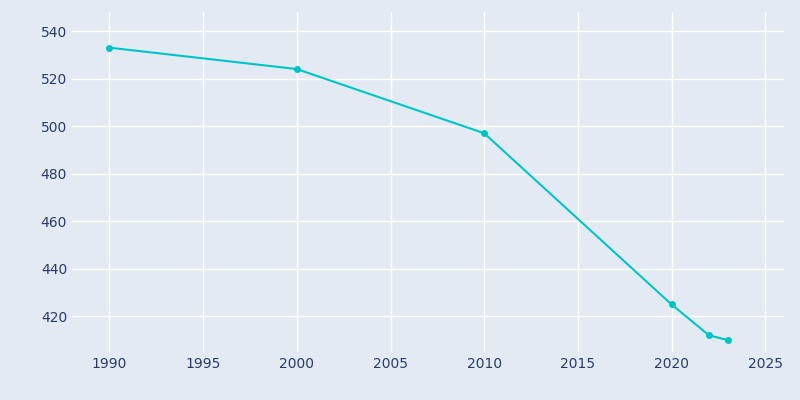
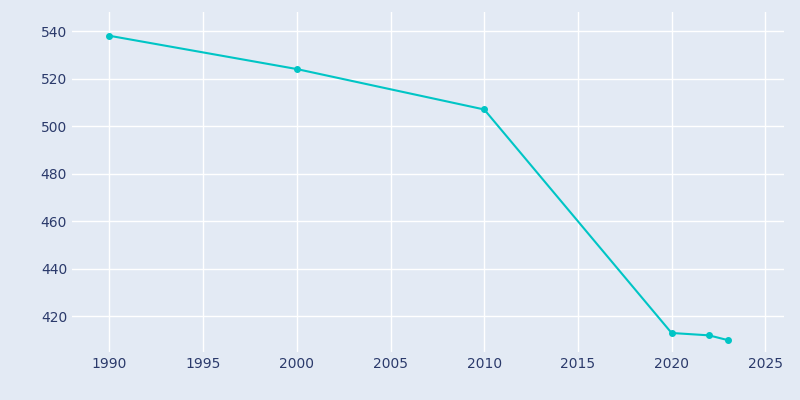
1990: 533 -> 538
2010: 497 -> 507
2020: 425 -> 413
